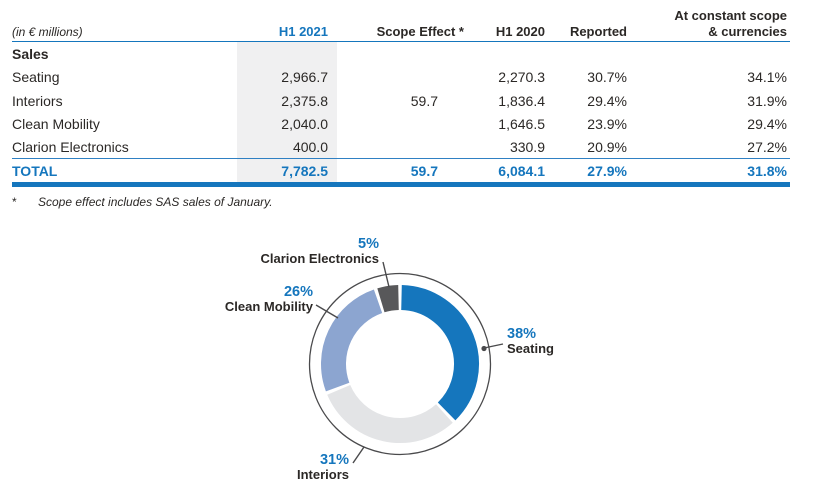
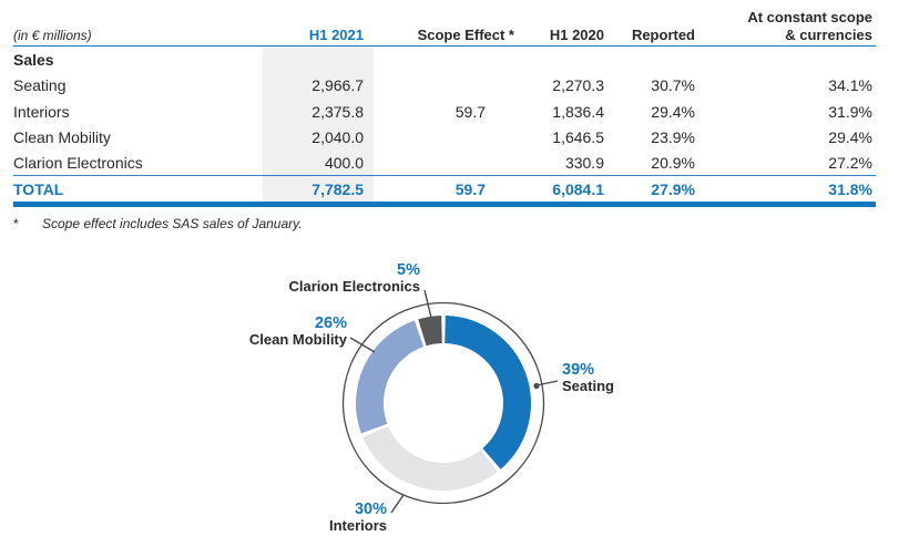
Seating: 38% -> 39%
Interiors: 31% -> 30%
